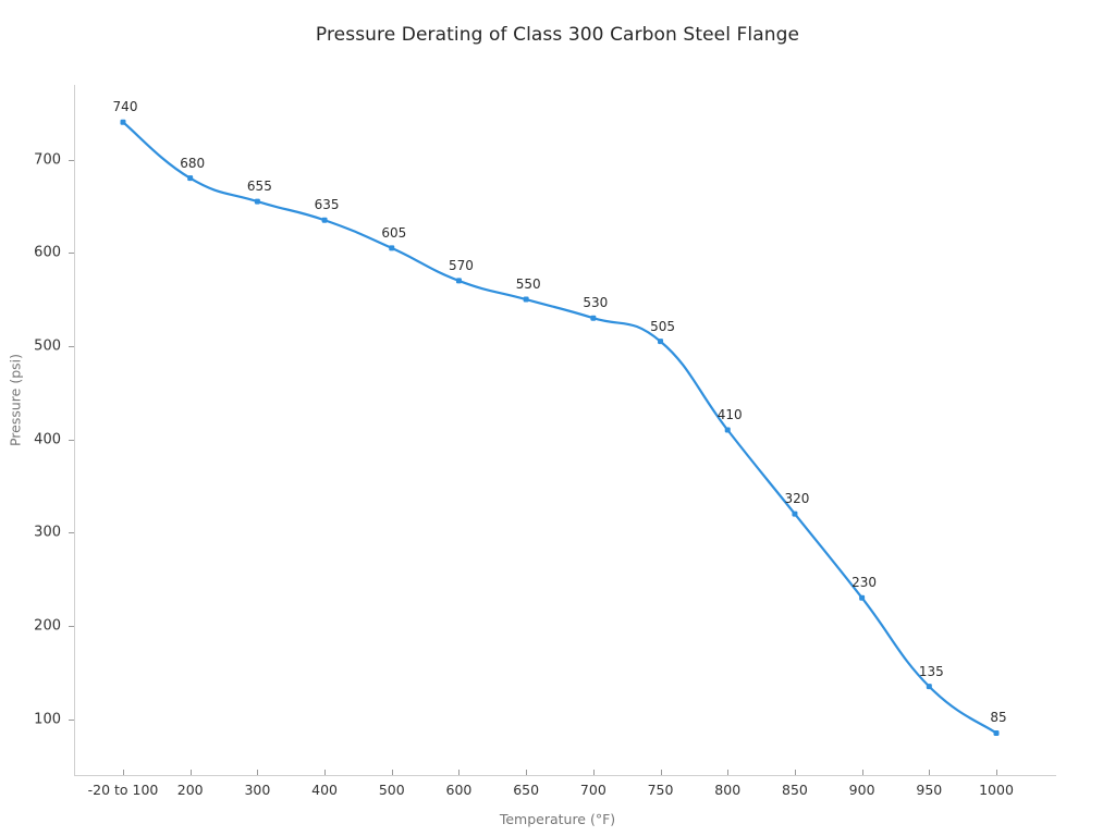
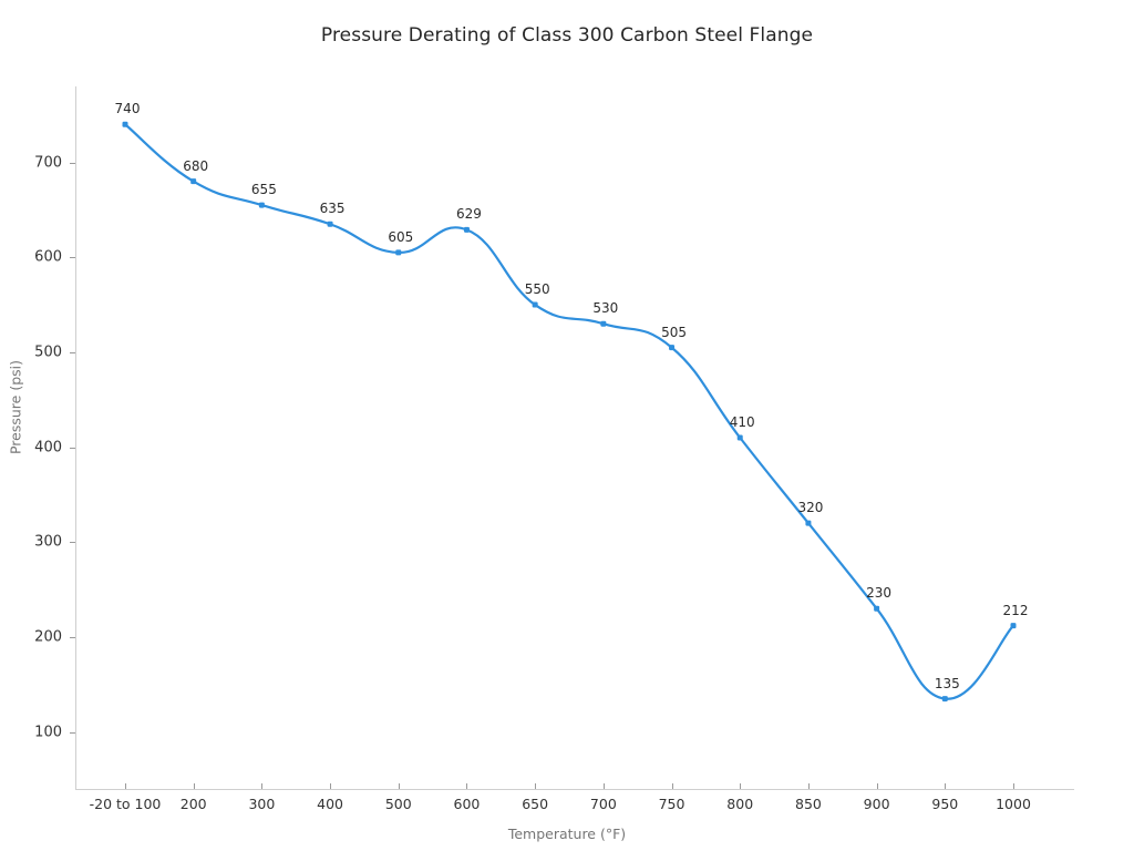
600: 570 -> 629
1000: 85 -> 212
